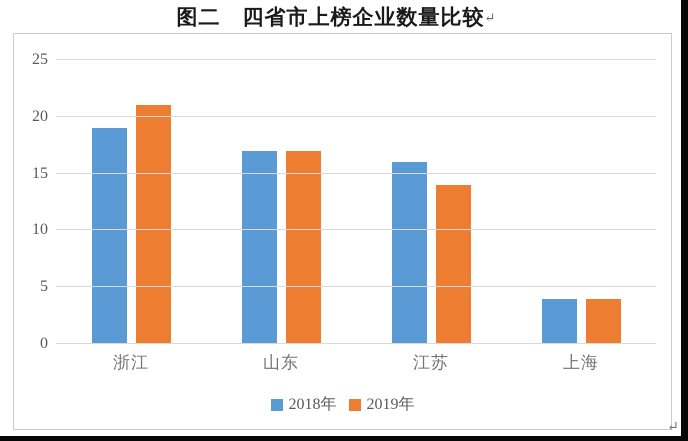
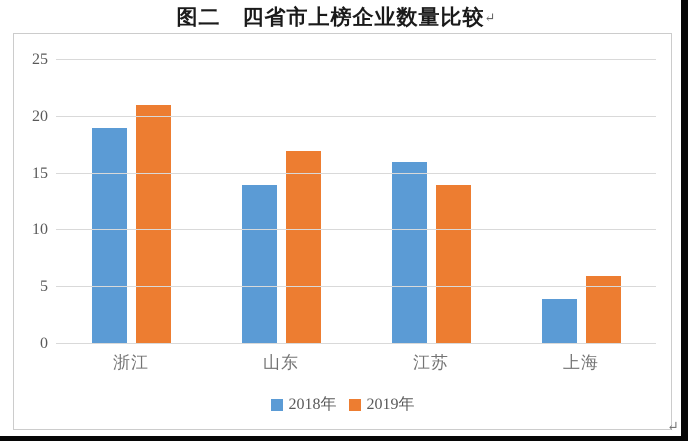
2018年/山东: 17 -> 14
2019年/上海: 4 -> 6
